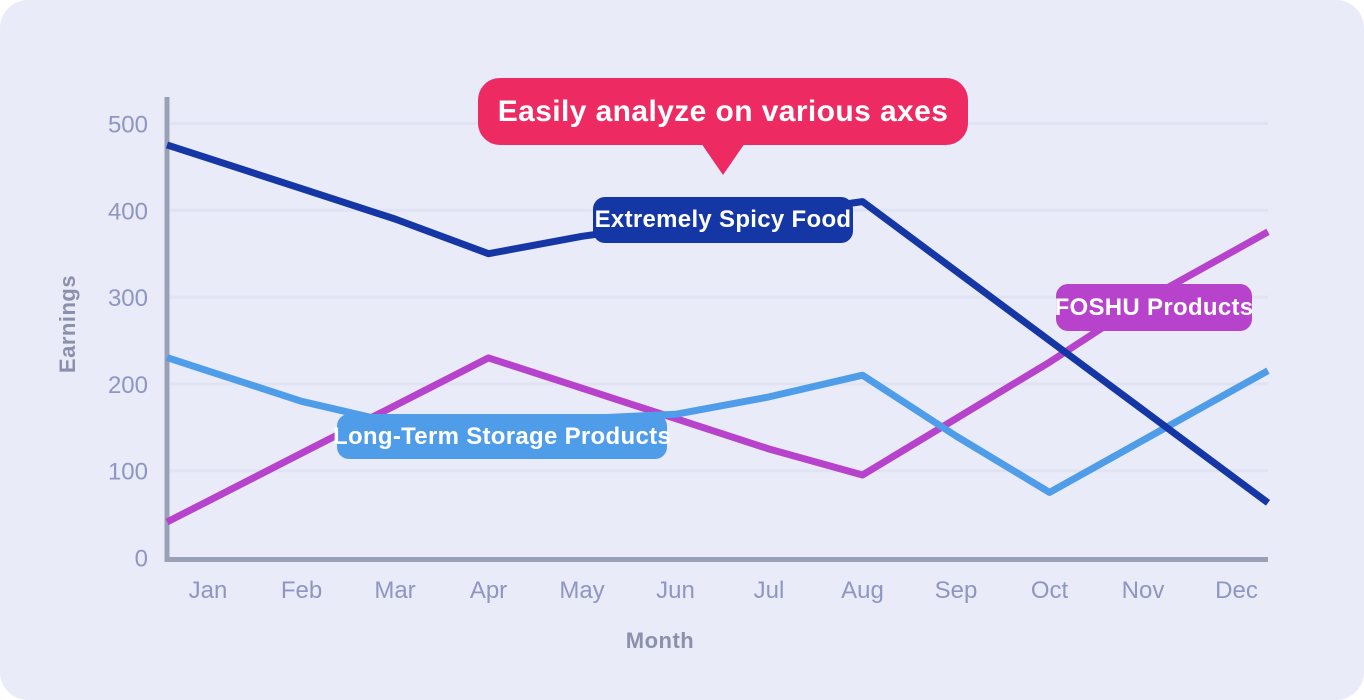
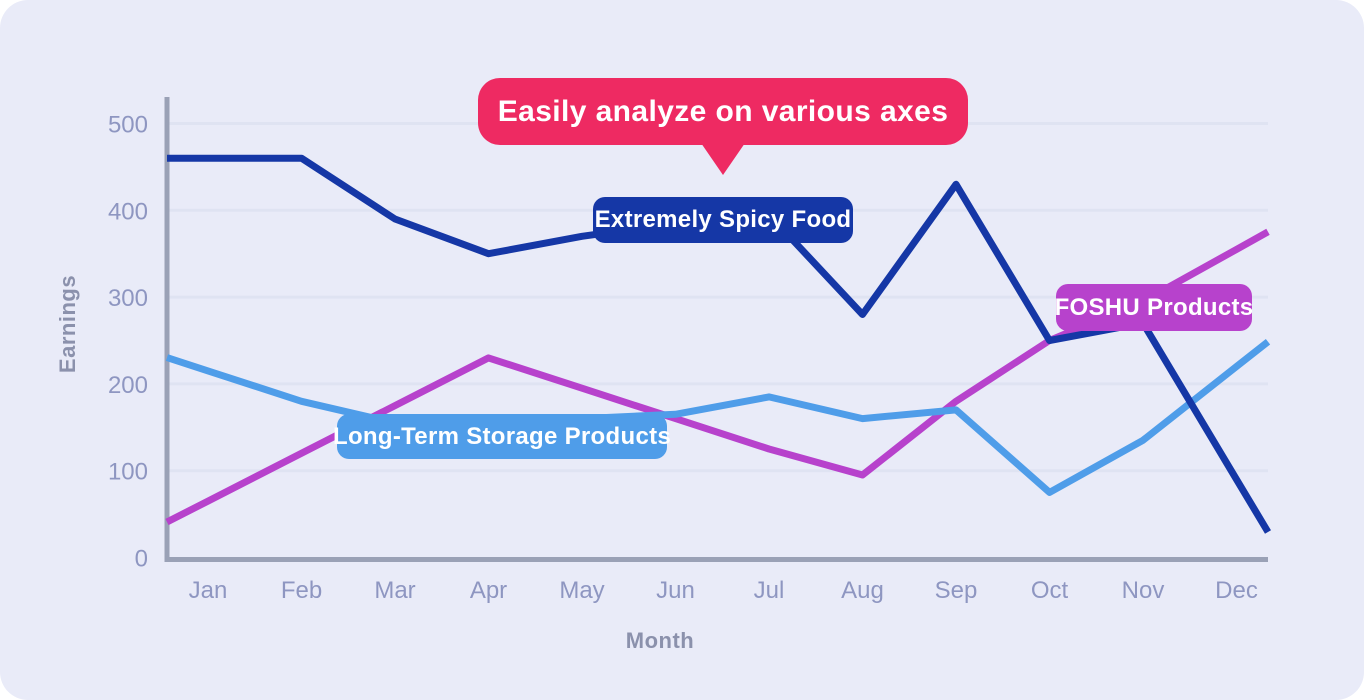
Extremely Spicy Food/Feb: 420 -> 460
Extremely Spicy Food/Aug: 410 -> 280
Long-Term Storage Products/Aug: 210 -> 160
Extremely Spicy Food/Sep: 330 -> 430
Long-Term Storage Products/Sep: 140 -> 170
FOSHU Products/Sep: 160 -> 180
FOSHU Products/Oct: 220 -> 250
Extremely Spicy Food/Nov: 170 -> 270
Long-Term Storage Products/Dec: 200 -> 220
